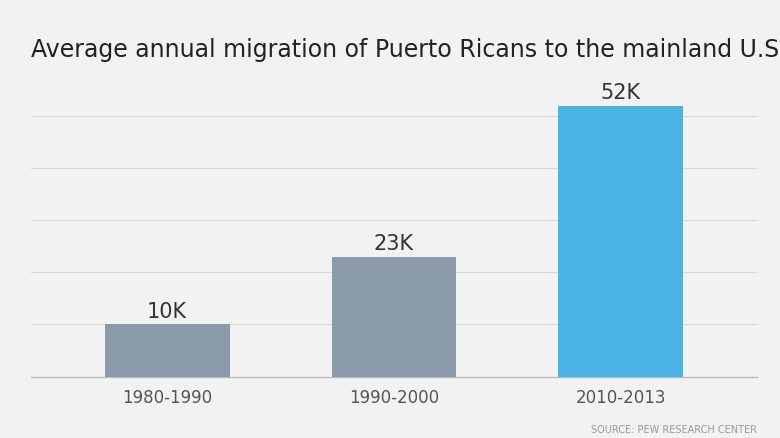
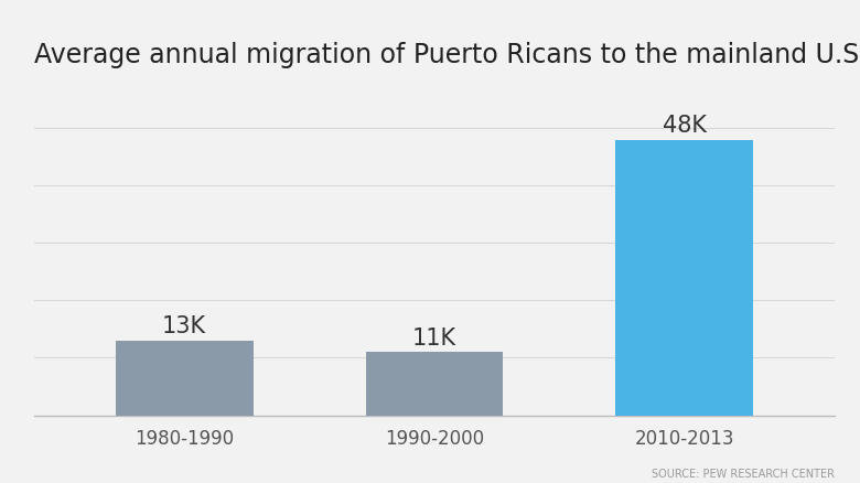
1980-1990: 10K -> 13K
1990-2000: 23K -> 11K
2010-2013: 52K -> 48K
